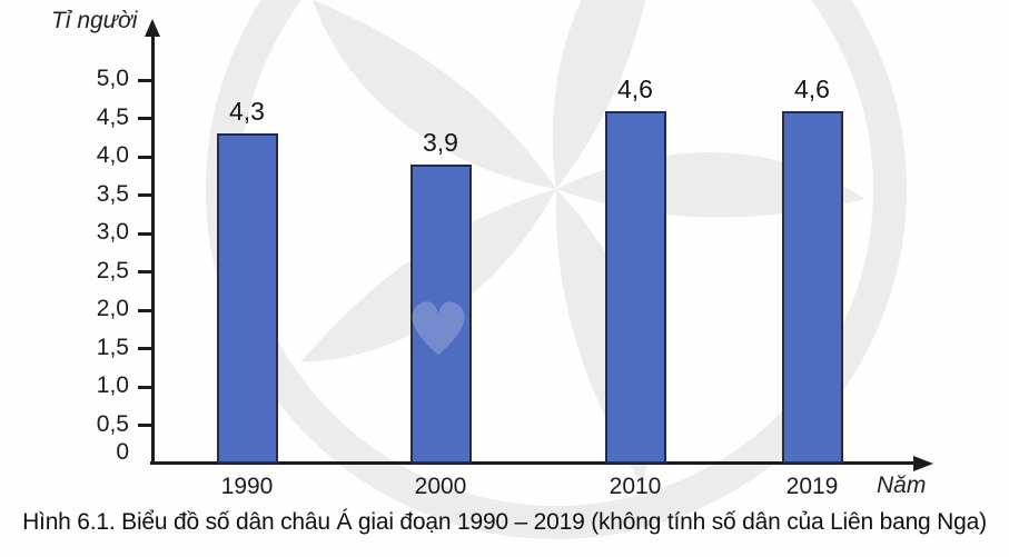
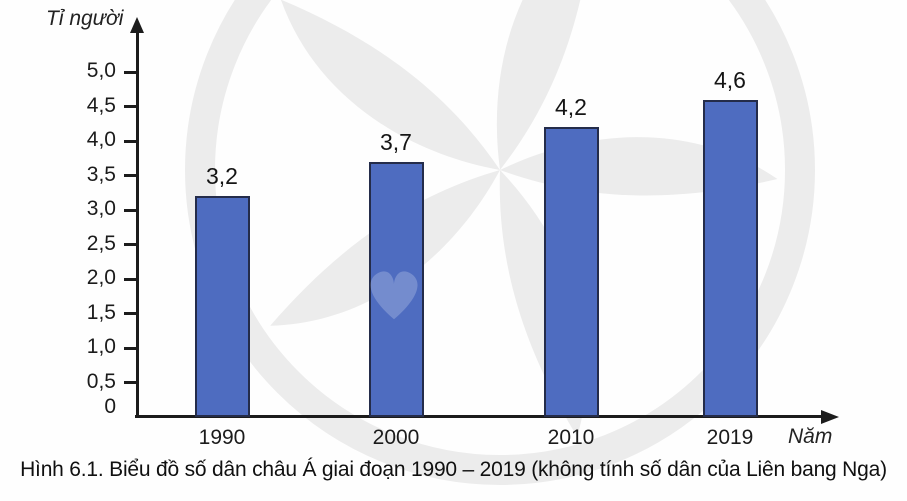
1990: 4,3 -> 3,2
2000: 3,9 -> 3,7
2010: 4,6 -> 4,2
